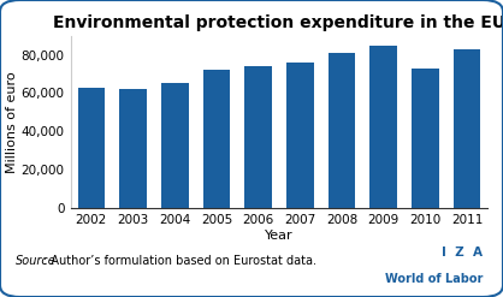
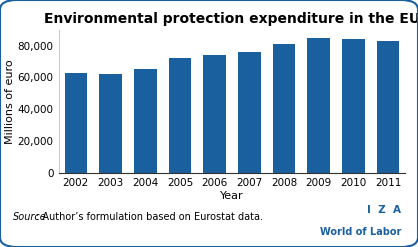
2010: 73,000 -> 84,000
